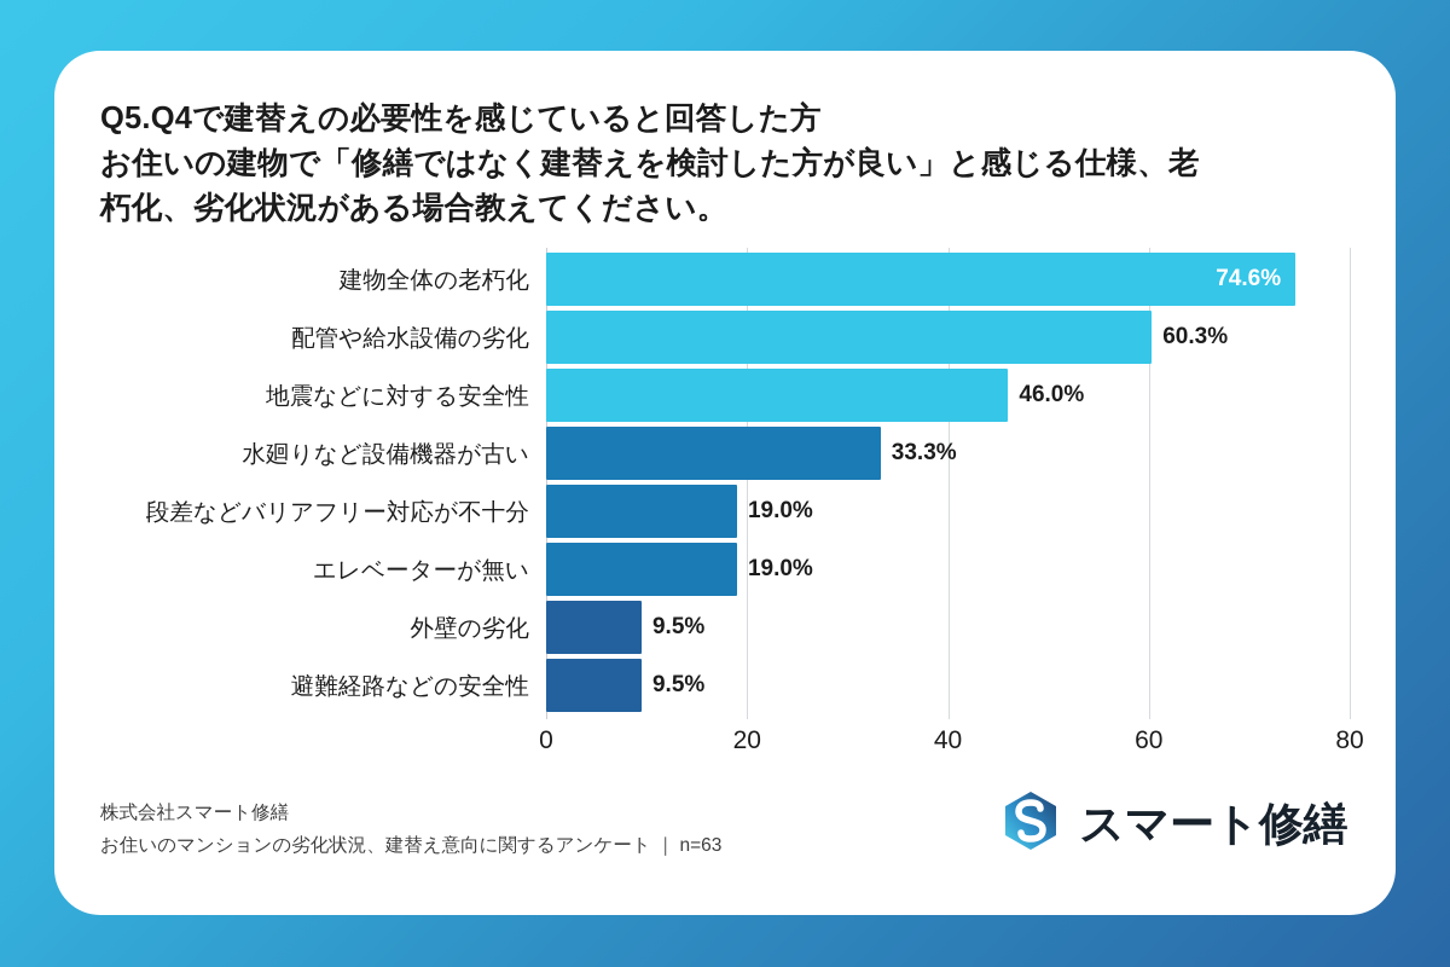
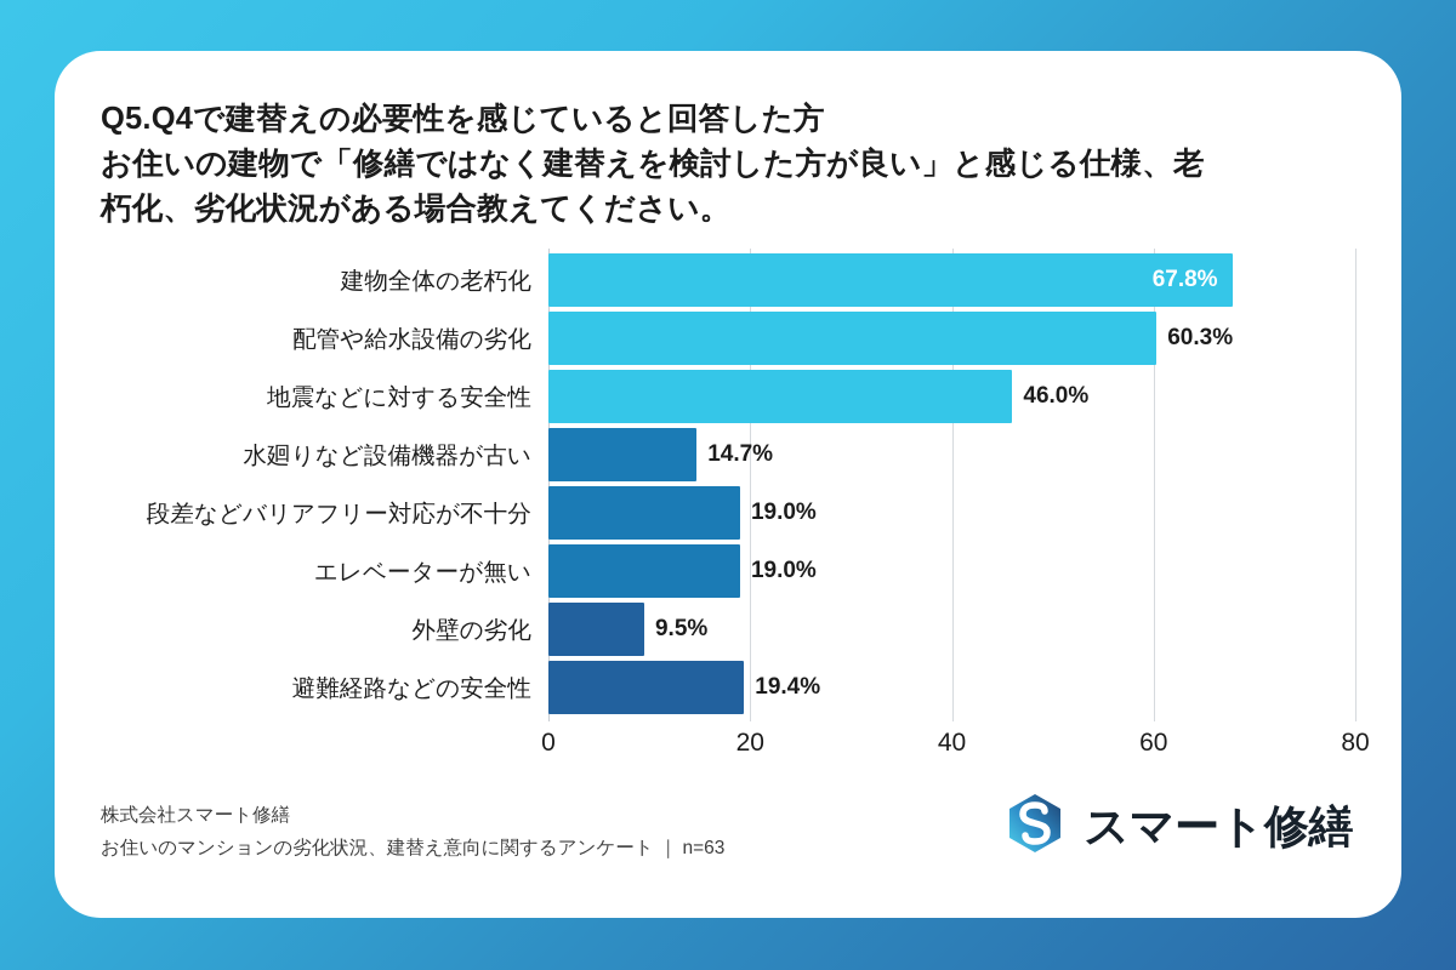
建物全体の老朽化: 74.6% -> 67.8%
水廻りなど設備機器が古い: 33.3% -> 14.7%
避難経路などの安全性: 9.5% -> 19.4%
